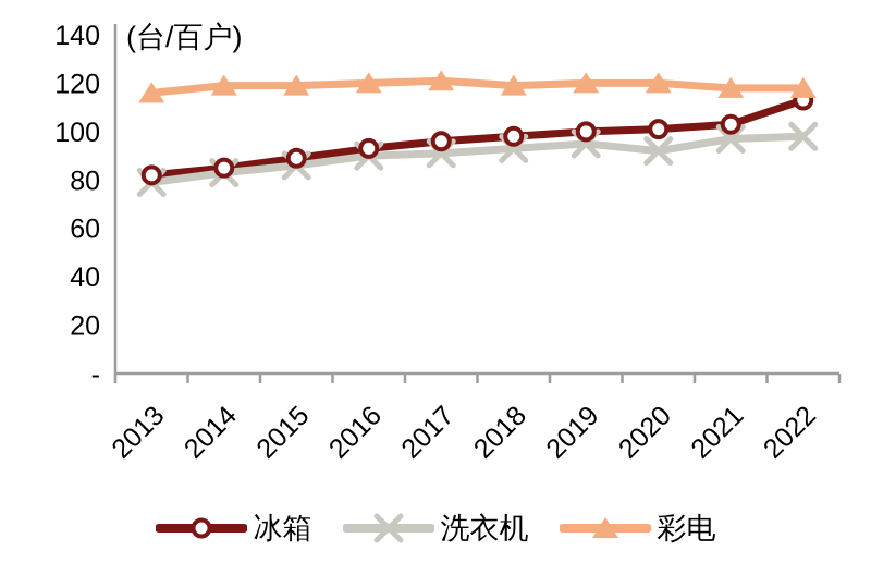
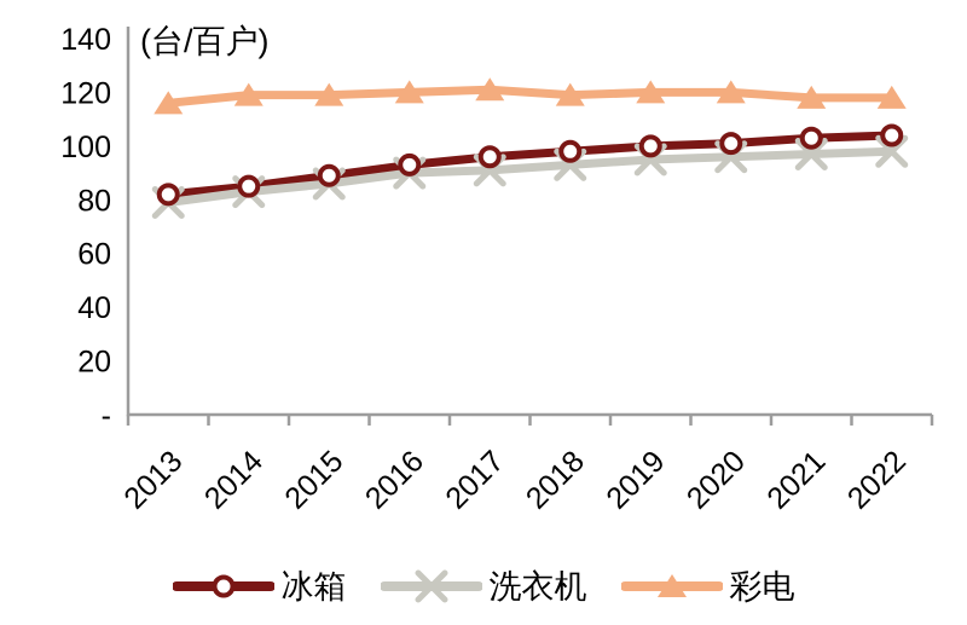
洗衣机/2020: 92 -> 96
冰箱/2022: 113 -> 104
